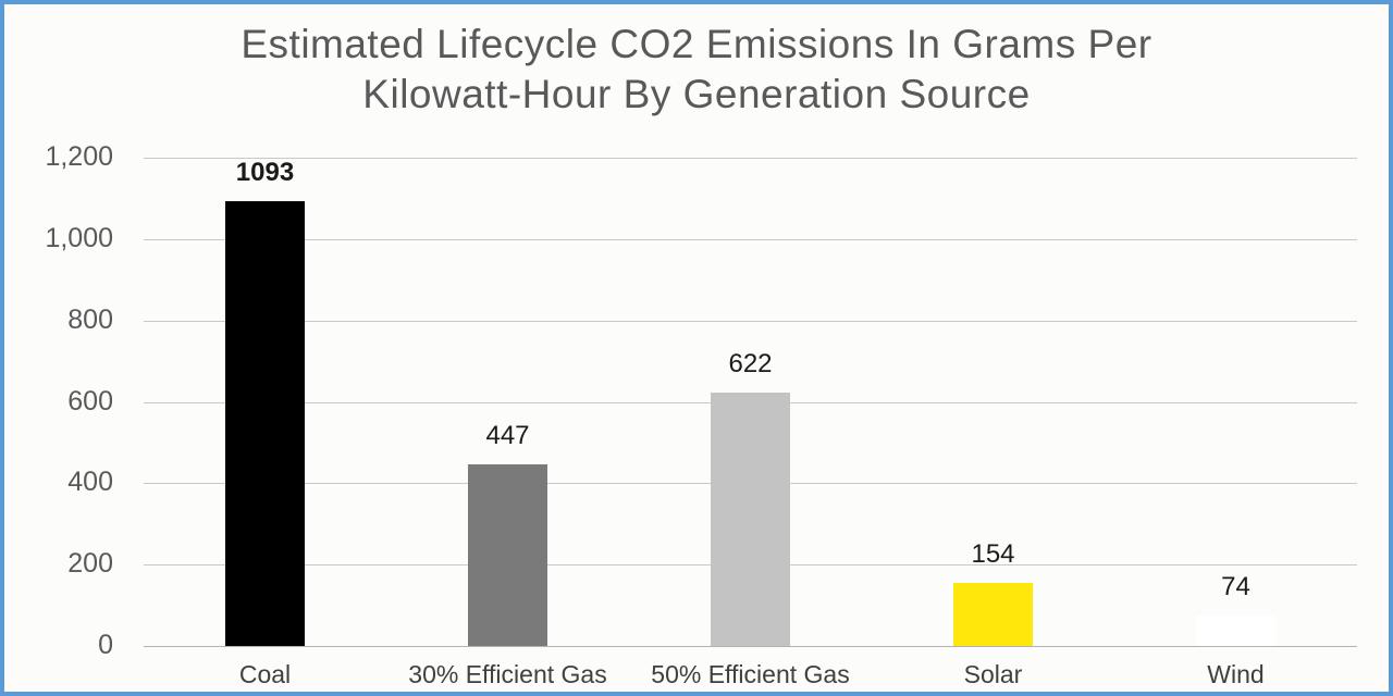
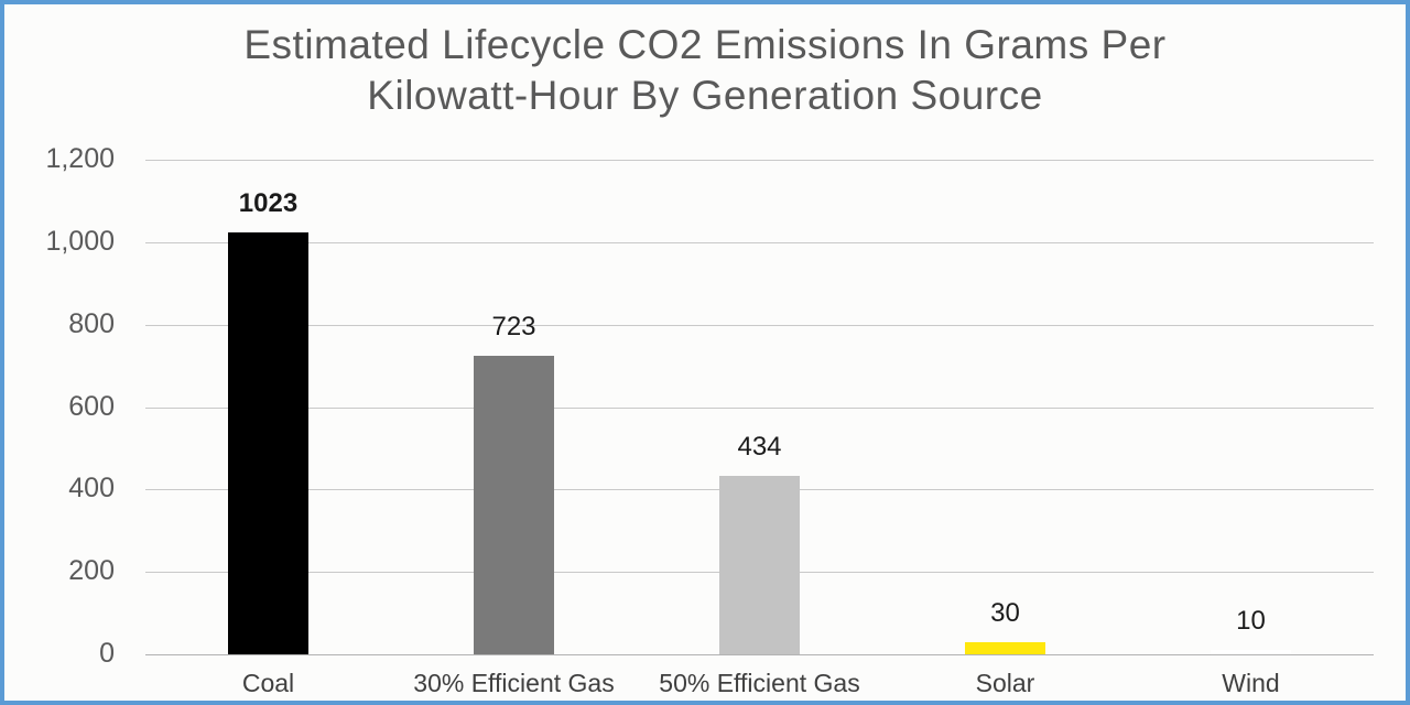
Coal: 1093 -> 1023
30% Efficient Gas: 447 -> 723
50% Efficient Gas: 622 -> 434
Solar: 154 -> 30
Wind: 74 -> 10
